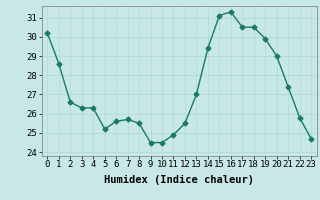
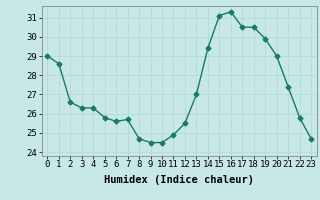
0: 30.2 -> 29.0
5: 25.2 -> 25.8
8: 25.5 -> 24.7
